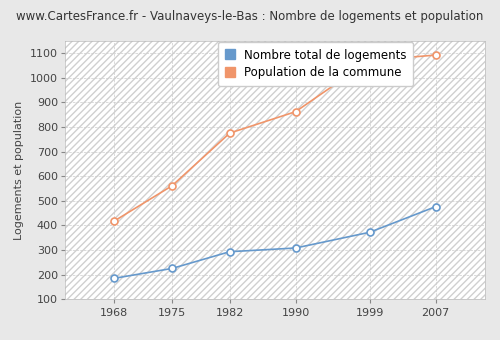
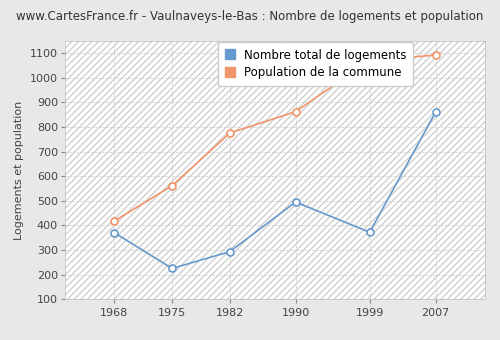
Nombre total de logements/1968: 185 -> 370
Nombre total de logements/1990: 308 -> 495
Nombre total de logements/2007: 476 -> 860
